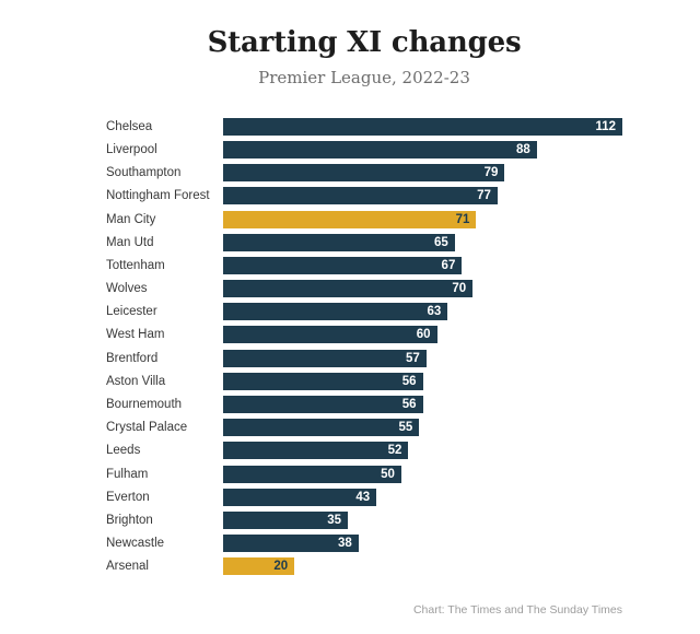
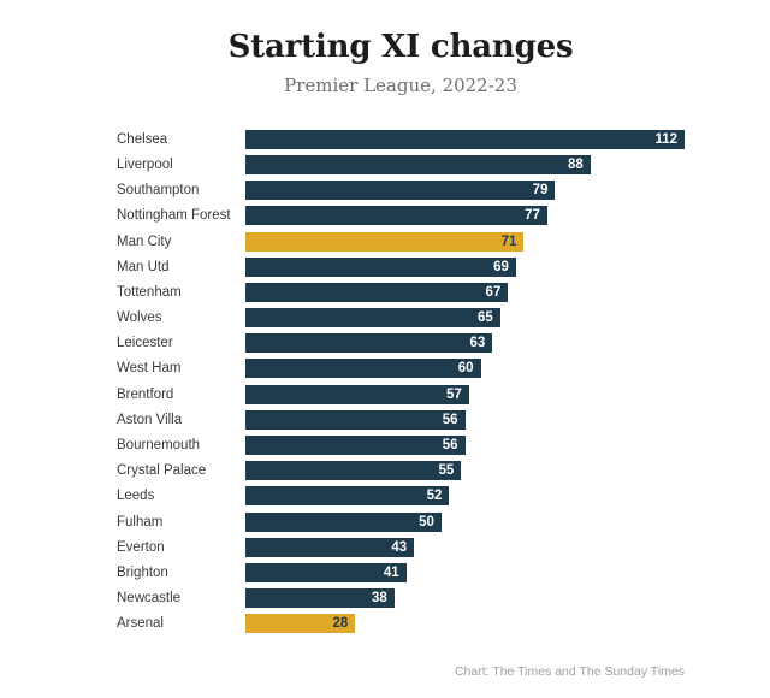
Man Utd: 65 -> 69
Wolves: 70 -> 65
Brighton: 35 -> 41
Arsenal: 20 -> 28
